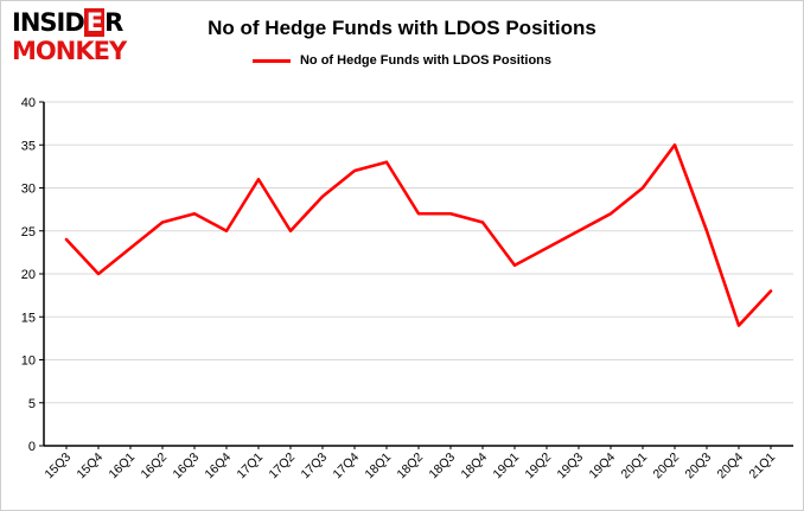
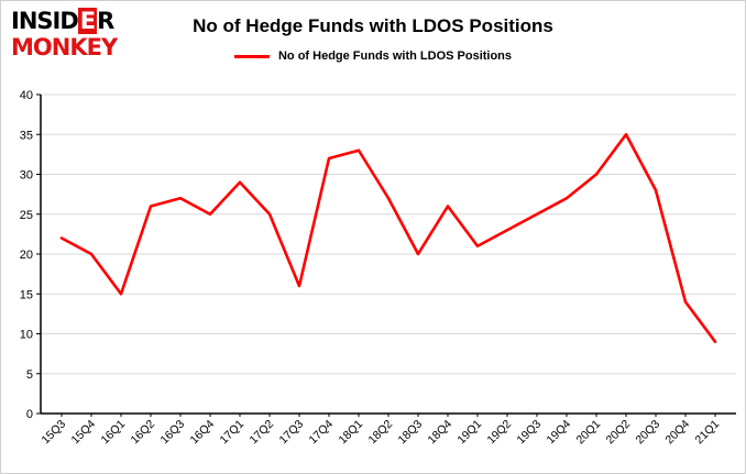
15Q3: 24 -> 22
16Q1: 23 -> 15
17Q1: 31 -> 29
17Q3: 29 -> 16
18Q3: 27 -> 20
20Q3: 25 -> 28
21Q1: 18 -> 9
